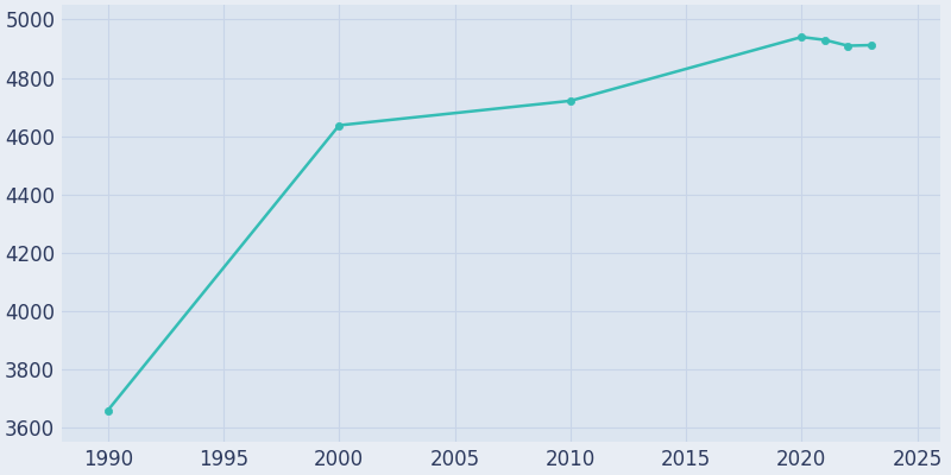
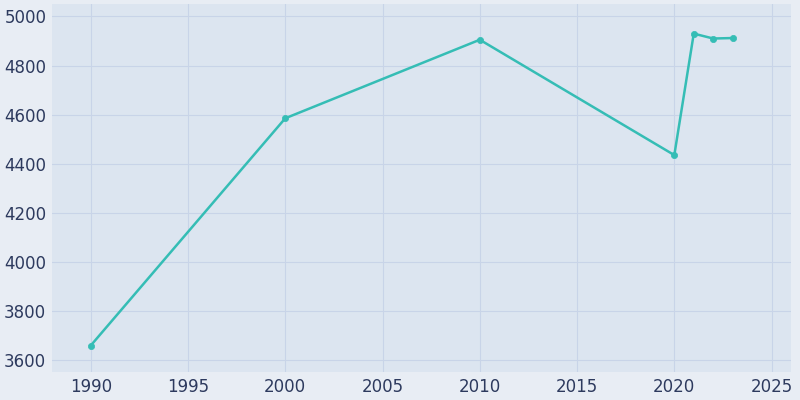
2000: 4637 -> 4585
2010: 4721 -> 4905
2020: 4940 -> 4435
